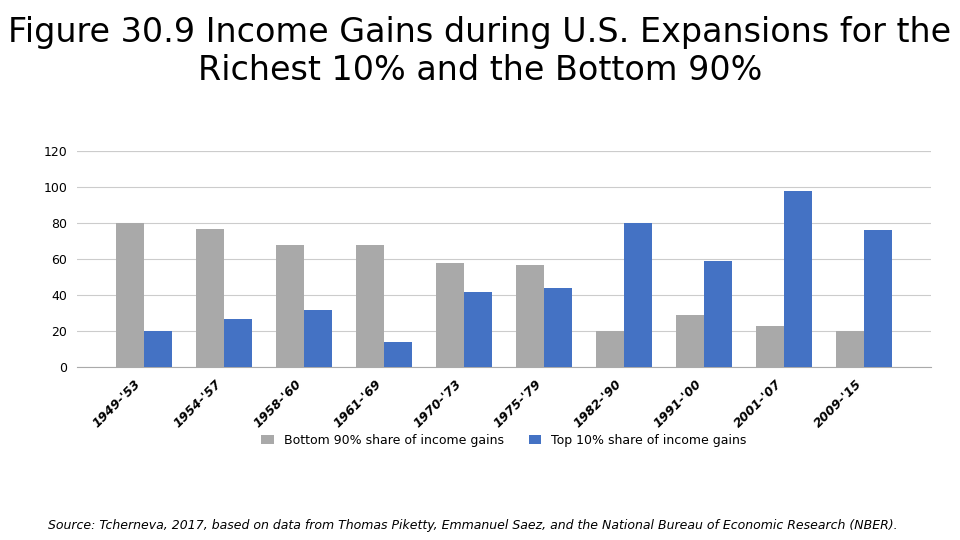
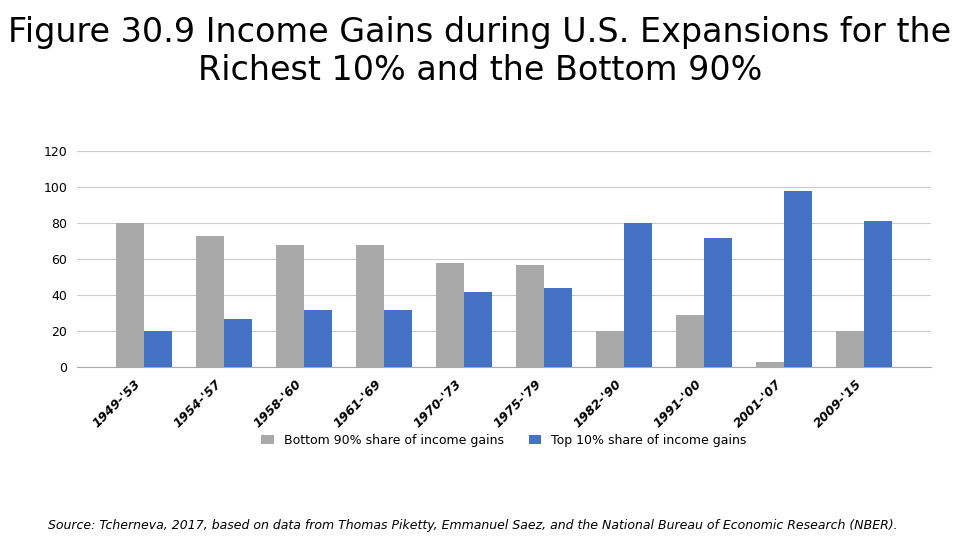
Bottom 90% share of income gains/1954-'57: 77 -> 73
Top 10% share of income gains/1961-'69: 14 -> 32
Top 10% share of income gains/1991-'00: 59 -> 72
Bottom 90% share of income gains/2001-'07: 23 -> 3
Top 10% share of income gains/2009-'15: 76 -> 81
